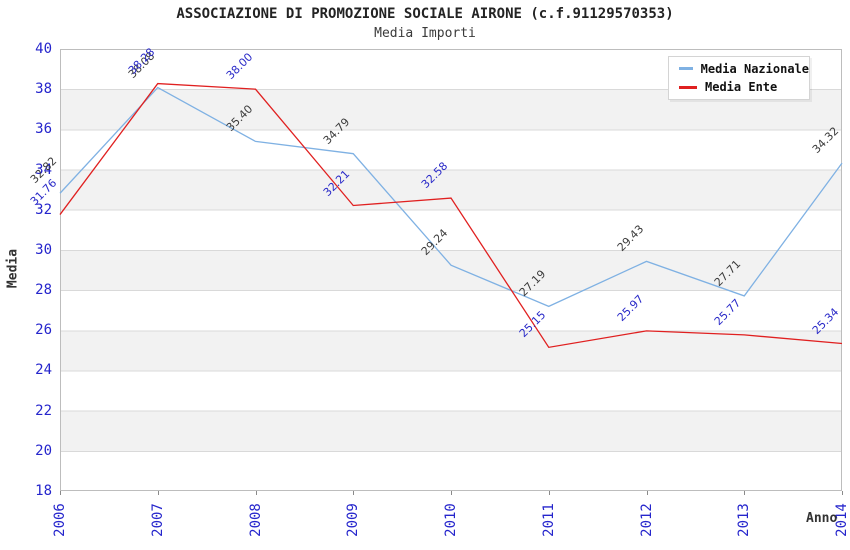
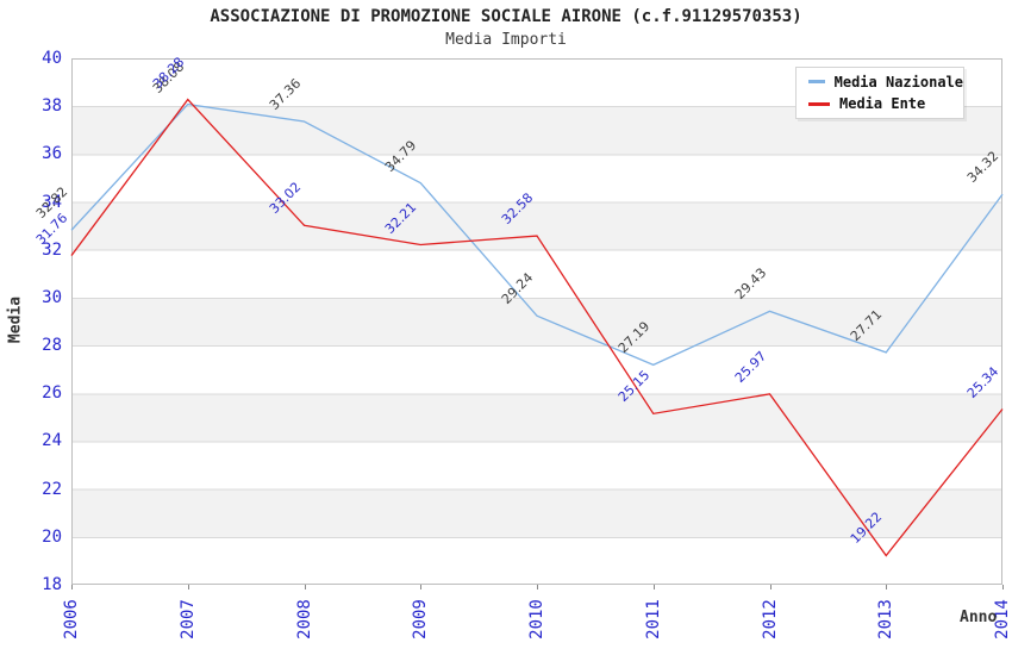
Media Nazionale/2008: 35.40 -> 37.36
Media Ente/2008: 38.00 -> 33.02
Media Ente/2013: 25.77 -> 19.22
